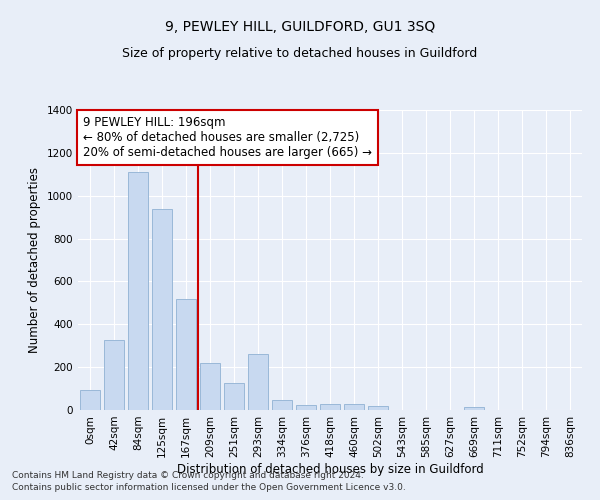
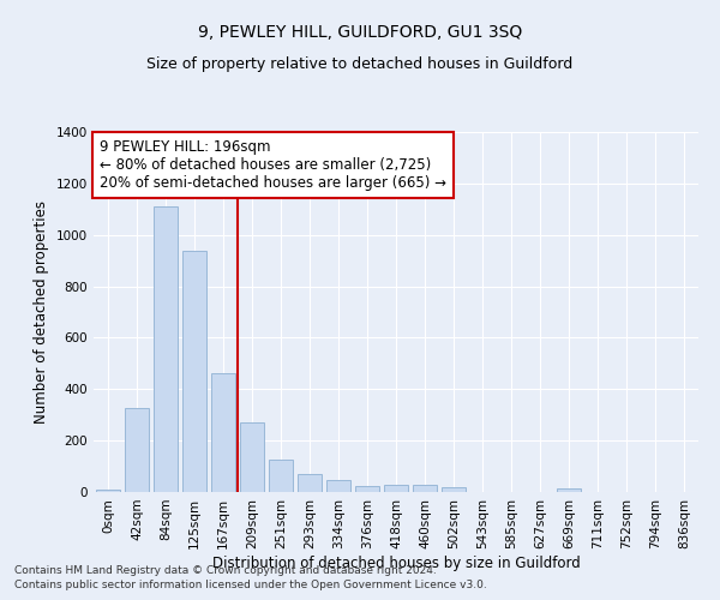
0sqm: 95 -> 8
167sqm: 520 -> 460
209sqm: 220 -> 270
293sqm: 260 -> 70
